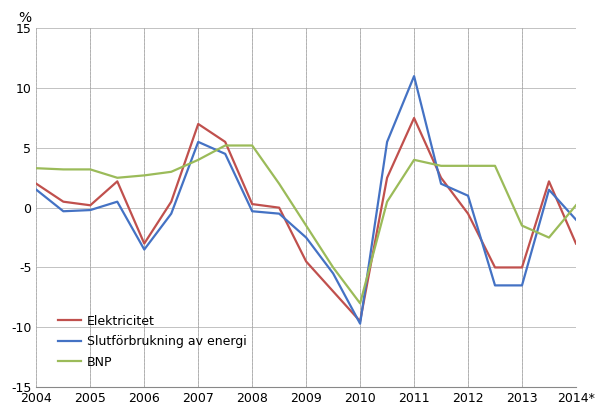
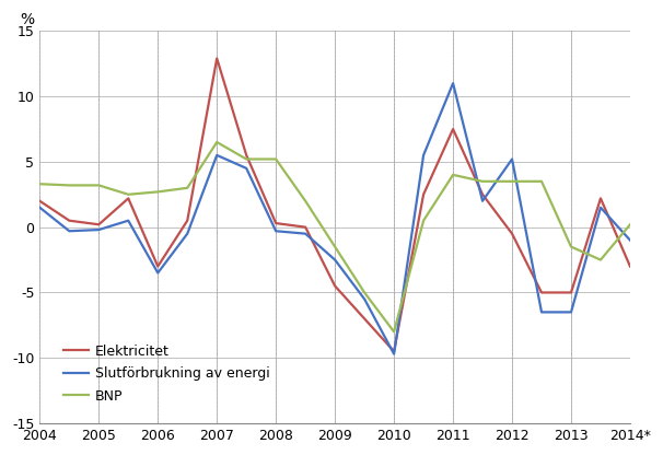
Elektricitet/2007: 7.0 -> 12.9
BNP/2007: 4.0 -> 6.5
Slutförbrukning av energi/2012: 1.0 -> 5.2
